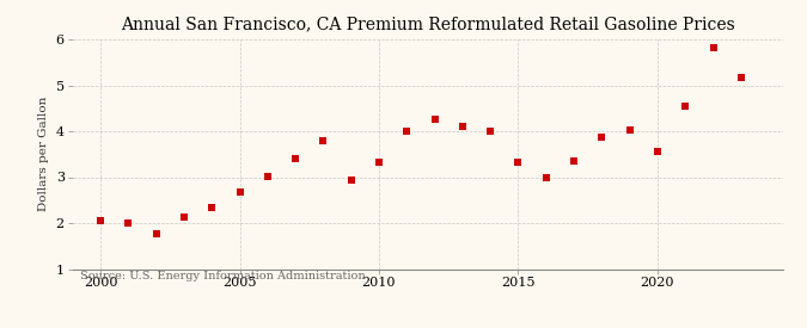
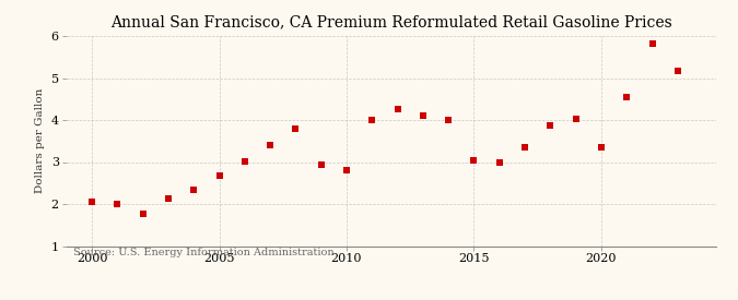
2010: 3.33 -> 2.80
2015: 3.33 -> 3.05
2020: 3.55 -> 3.35
